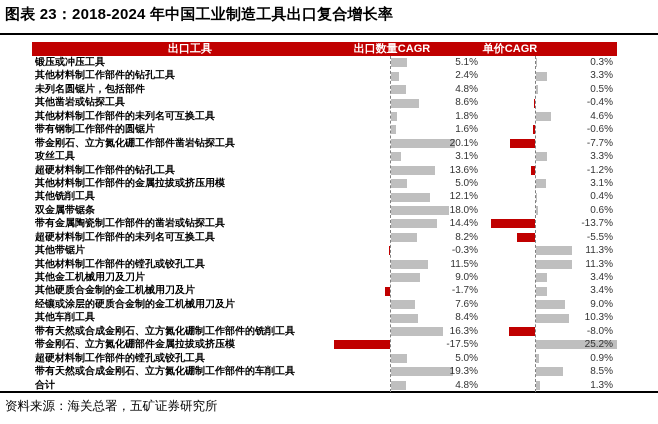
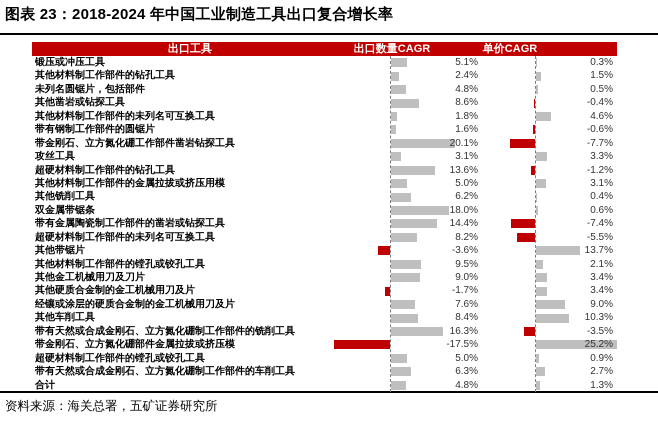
单价CAGR/其他材料制工作部件的钻孔工具: 3.3% -> 1.5%
出口数量CAGR/其他铣削工具: 12.1% -> 6.2%
单价CAGR/带有金属陶瓷制工作部件的凿岩或钻探工具: -13.7% -> -7.4%
出口数量CAGR/其他带锯片: -0.3% -> -3.6%
单价CAGR/其他带锯片: 11.3% -> 13.7%
出口数量CAGR/其他材料制工作部件的镗孔或铰孔工具: 11.5% -> 9.5%
单价CAGR/其他材料制工作部件的镗孔或铰孔工具: 11.3% -> 2.1%
单价CAGR/带有天然或合成金刚石、立方氮化硼制工作部件的铣削工具: -8.0% -> -3.5%
出口数量CAGR/带有天然或合成金刚石、立方氮化硼制工作部件的车削工具: 19.3% -> 6.3%
单价CAGR/带有天然或合成金刚石、立方氮化硼制工作部件的车削工具: 8.5% -> 2.7%
